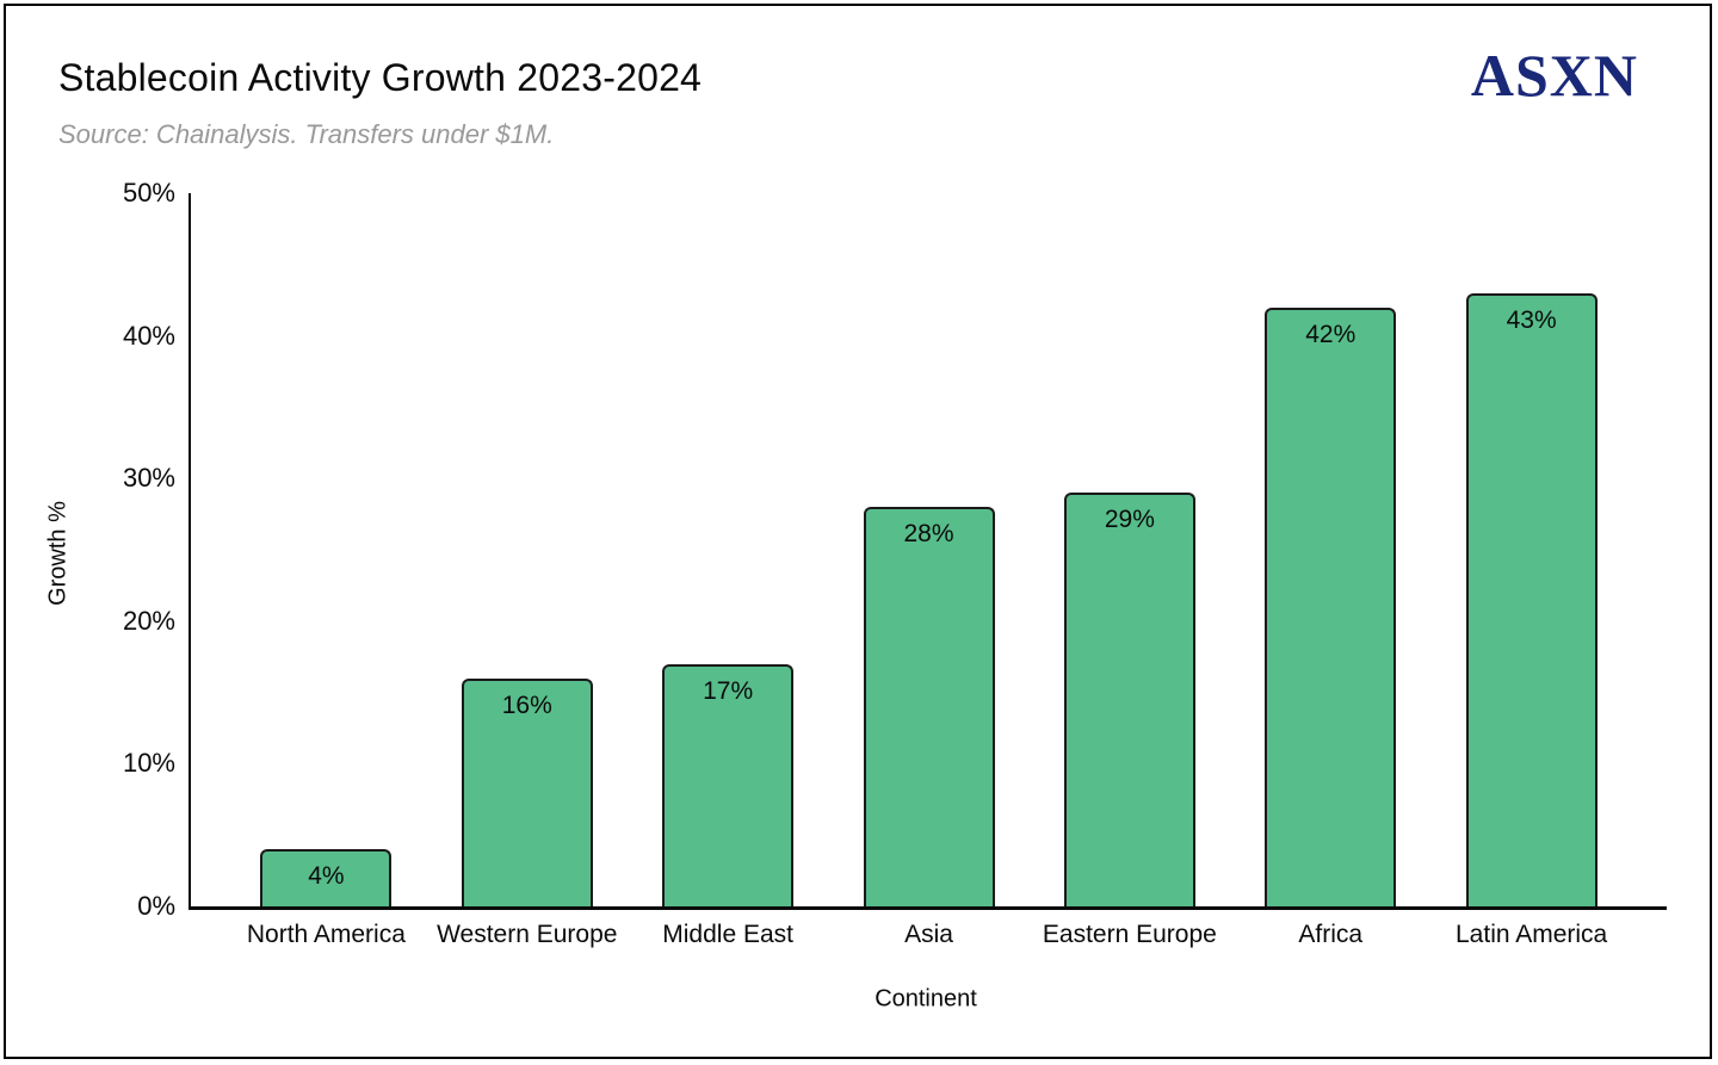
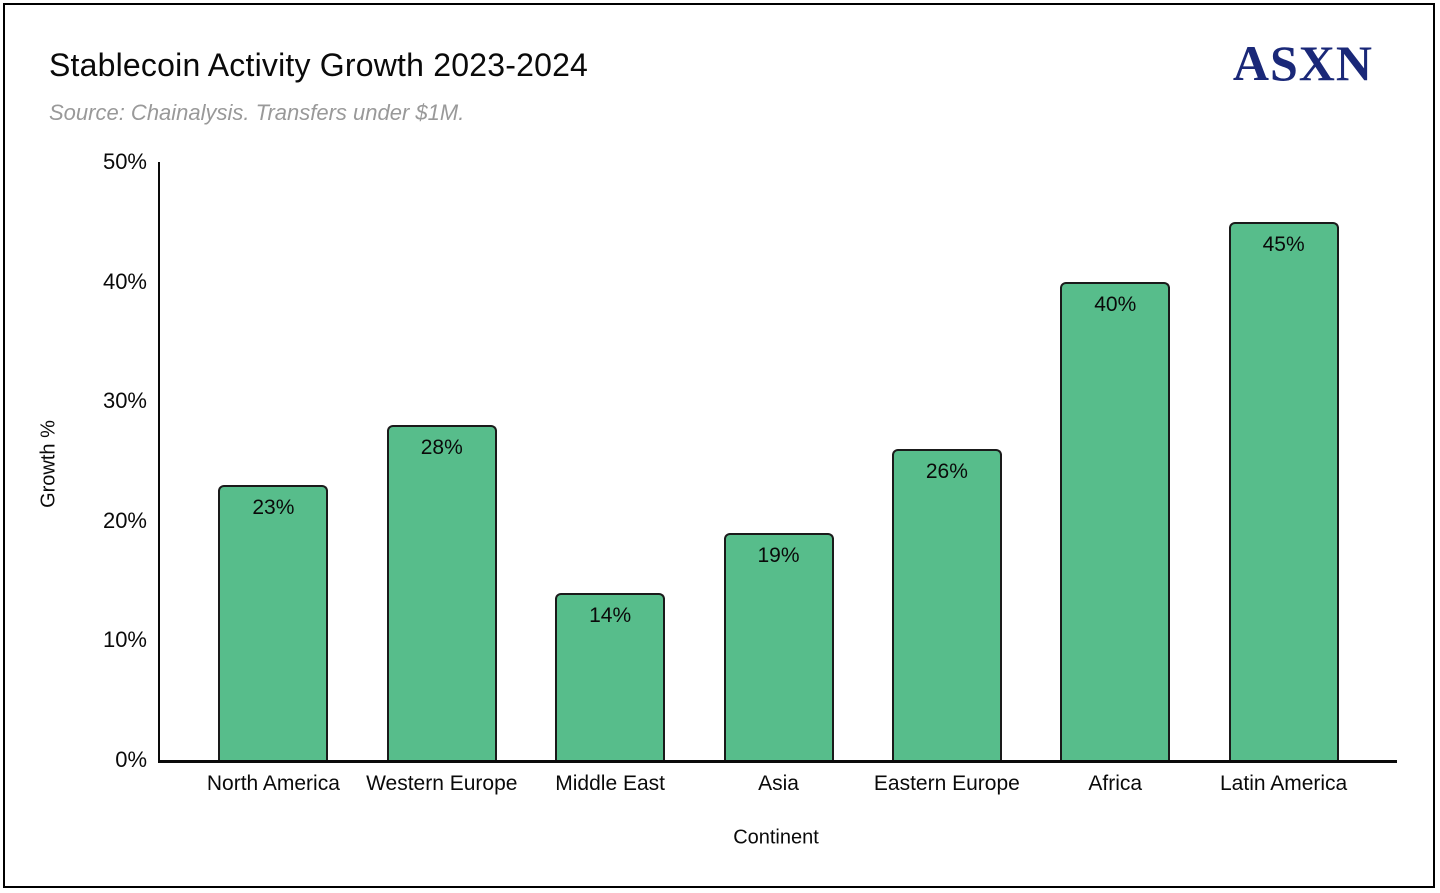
North America: 4% -> 23%
Western Europe: 16% -> 28%
Middle East: 17% -> 14%
Asia: 28% -> 19%
Eastern Europe: 29% -> 26%
Africa: 42% -> 40%
Latin America: 43% -> 45%
